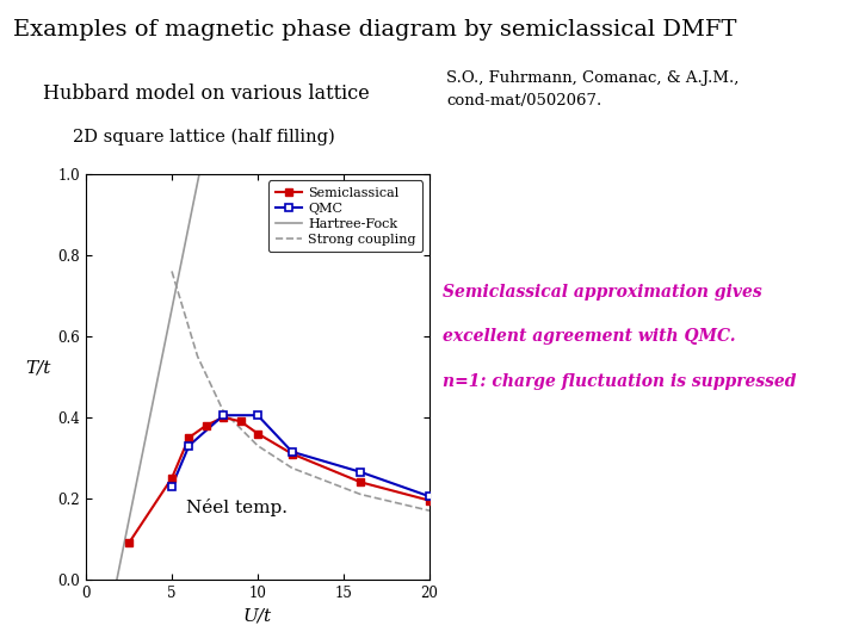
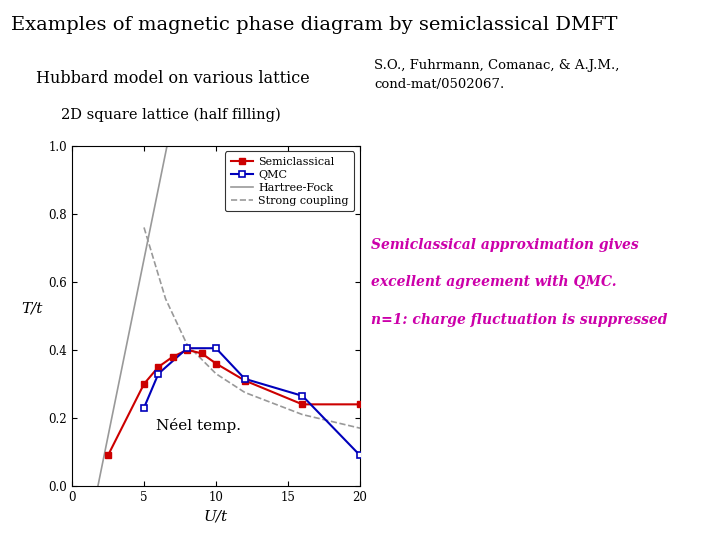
Semiclassical/5: 0.250 -> 0.300
Semiclassical/20: 0.195 -> 0.240
QMC/20: 0.205 -> 0.090
